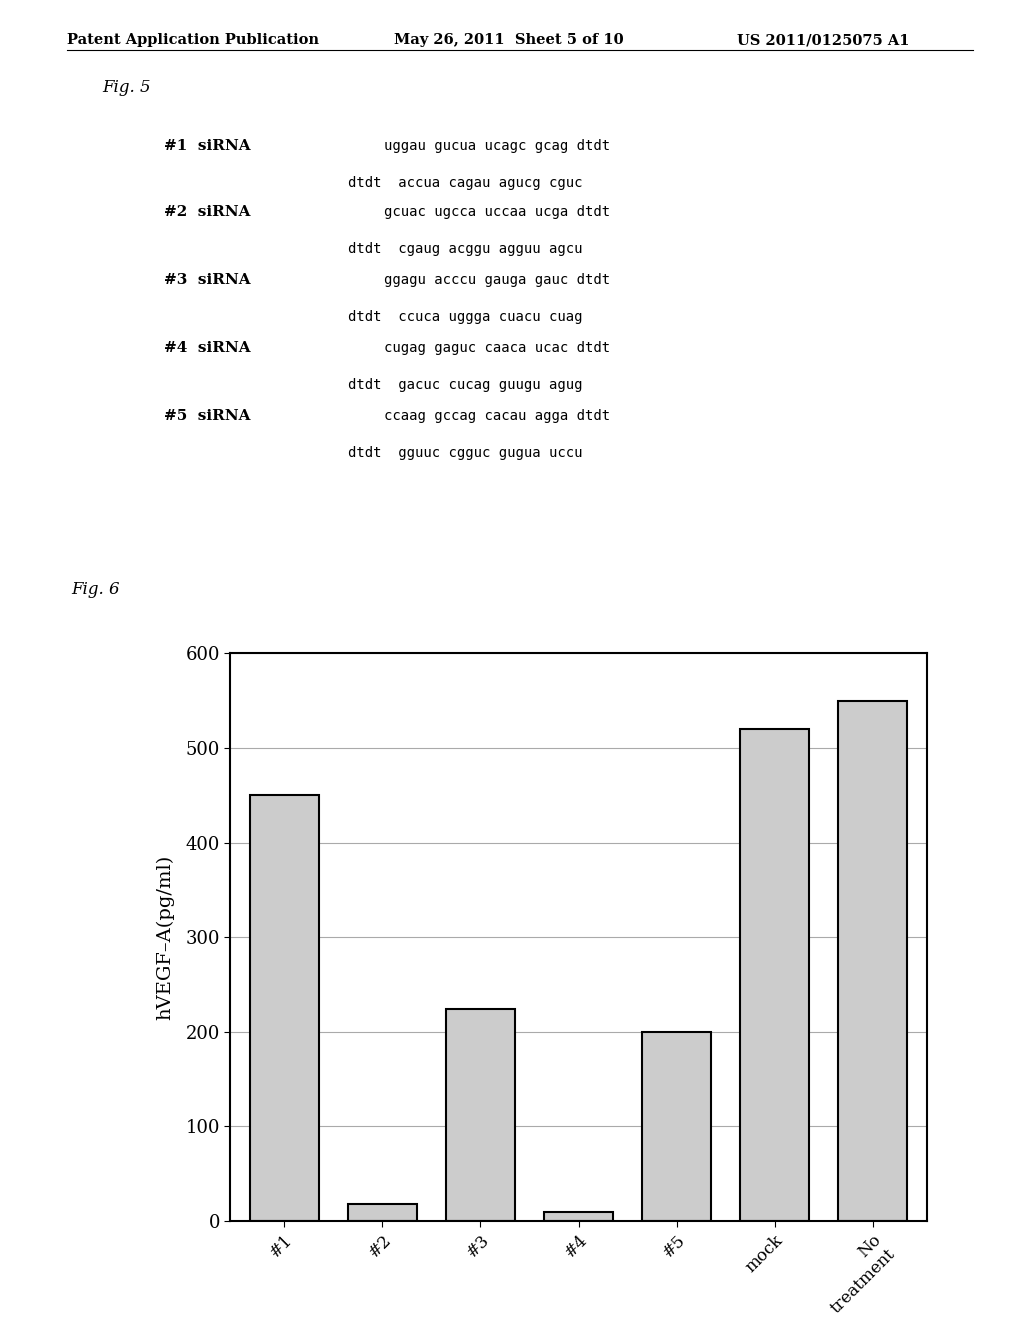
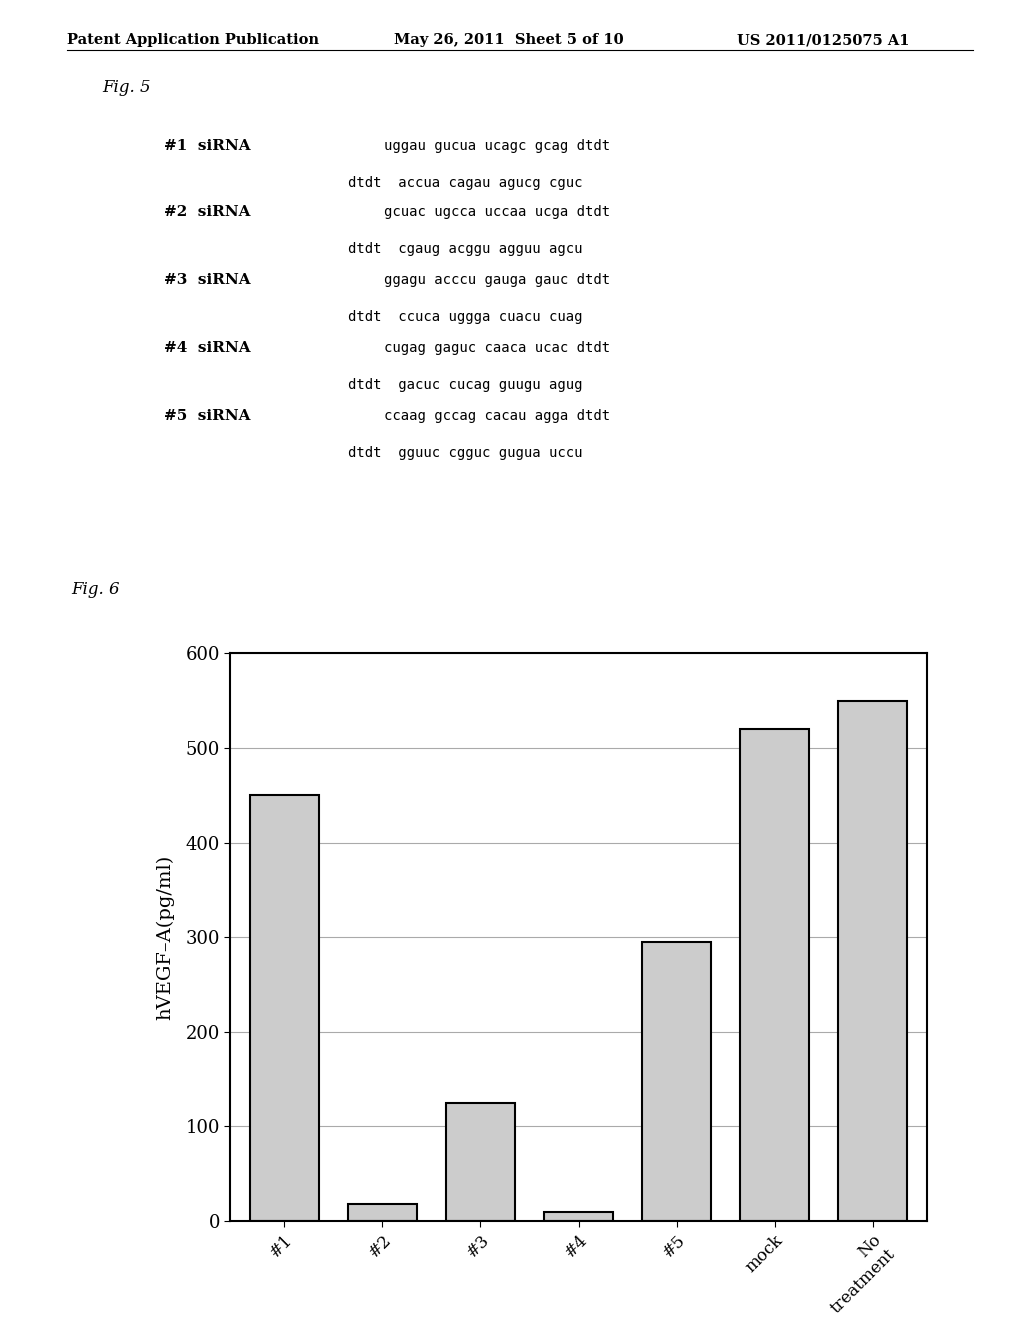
#3: 224 -> 125
#5: 200 -> 295
